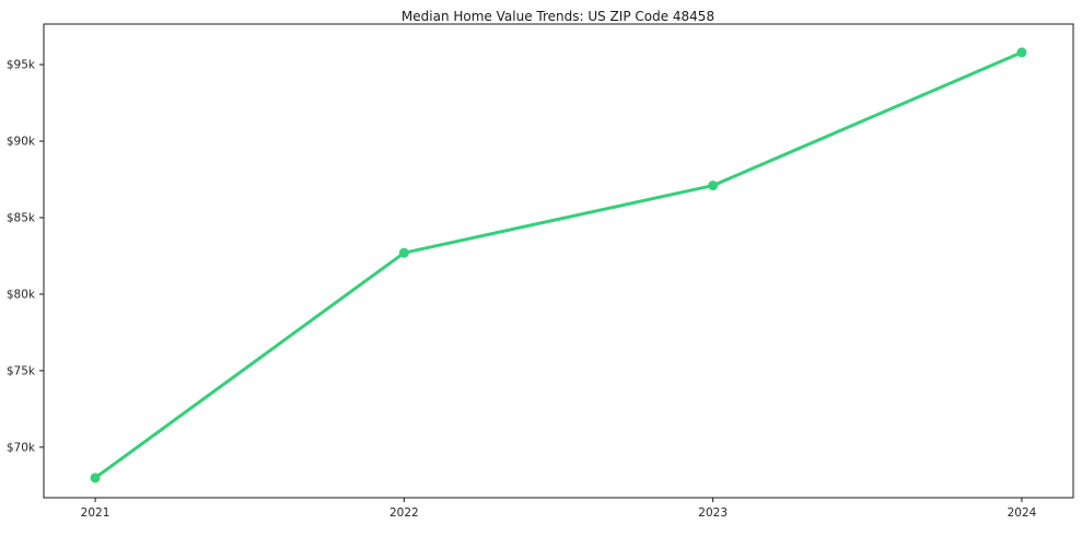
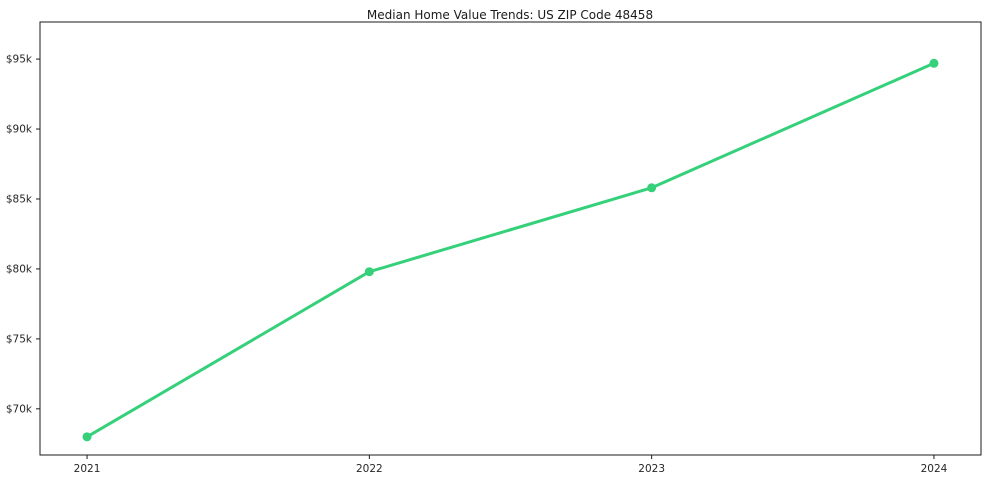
2022: $82.7k -> $79.8k
2023: $87.1k -> $85.8k
2024: $95.8k -> $94.7k
